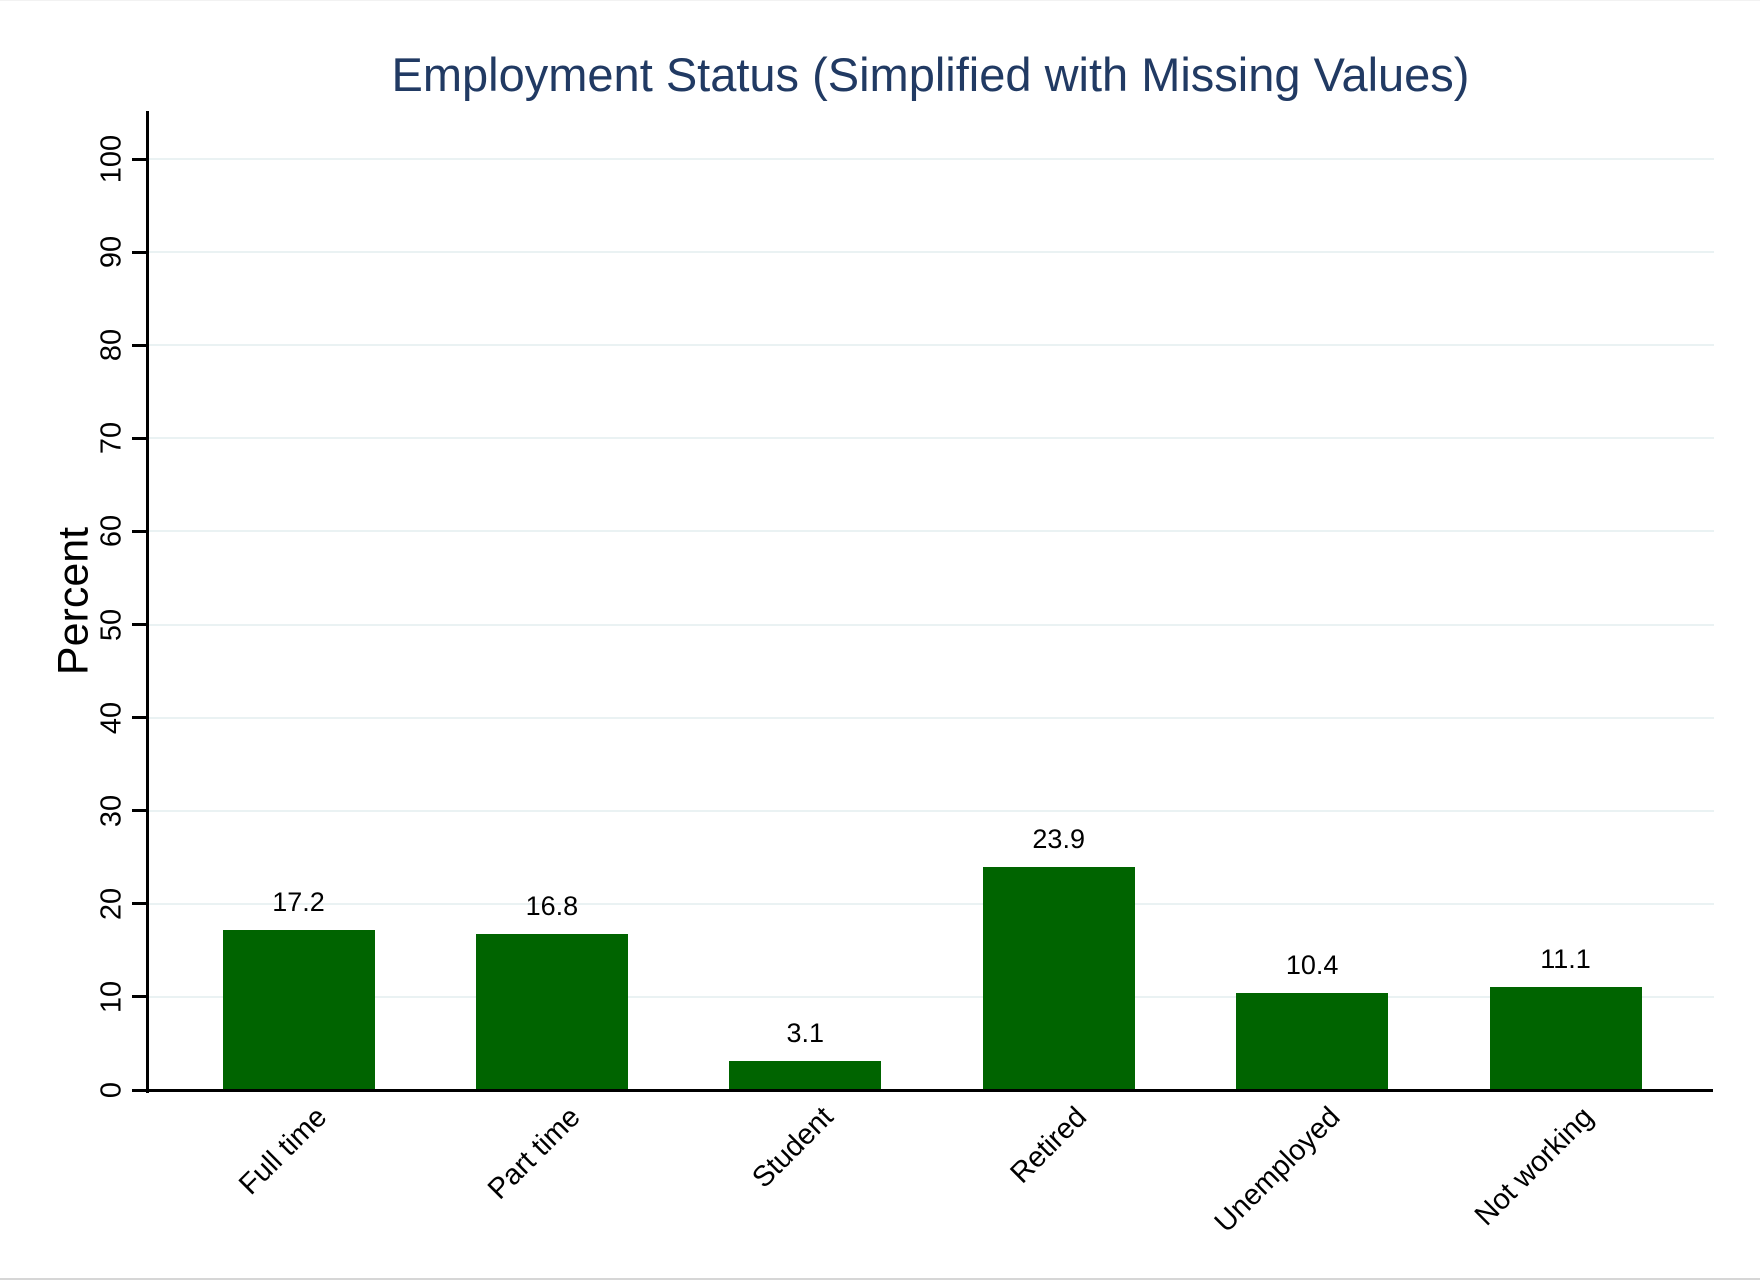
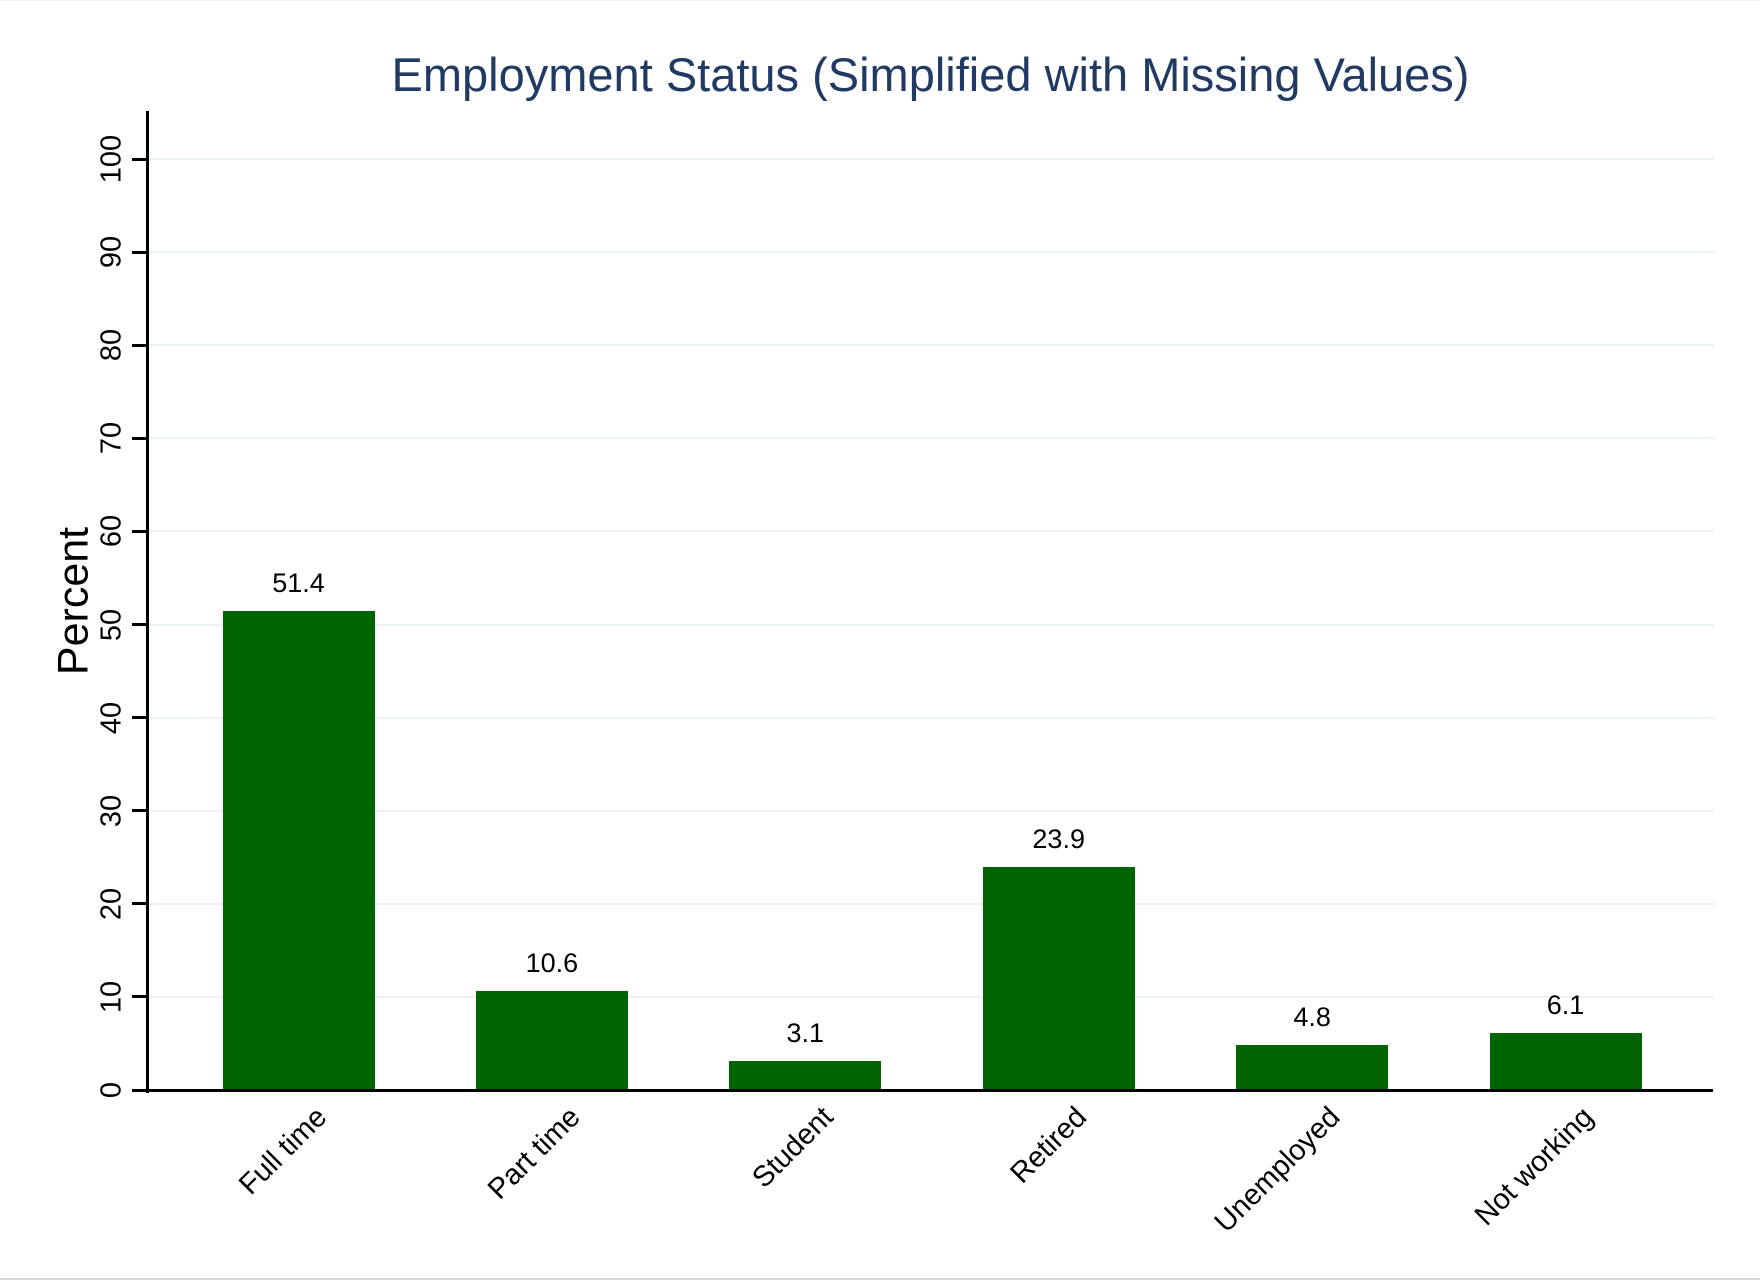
Full time: 17.2 -> 51.4
Part time: 16.8 -> 10.6
Unemployed: 10.4 -> 4.8
Not working: 11.1 -> 6.1
